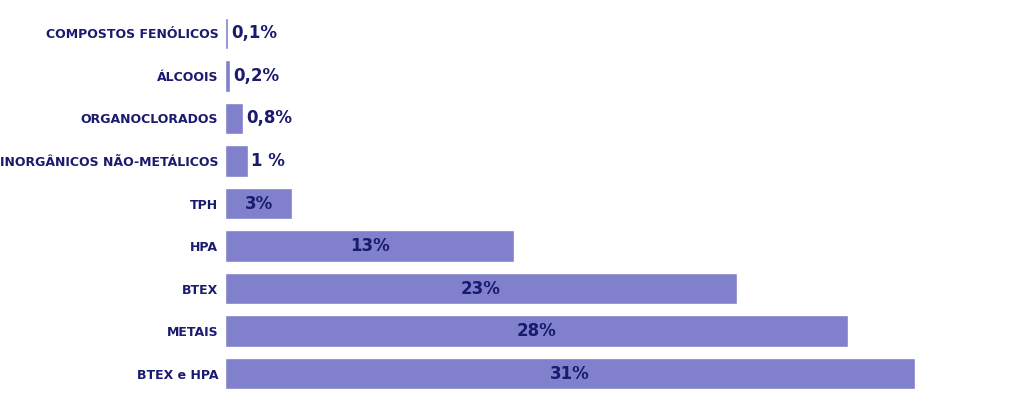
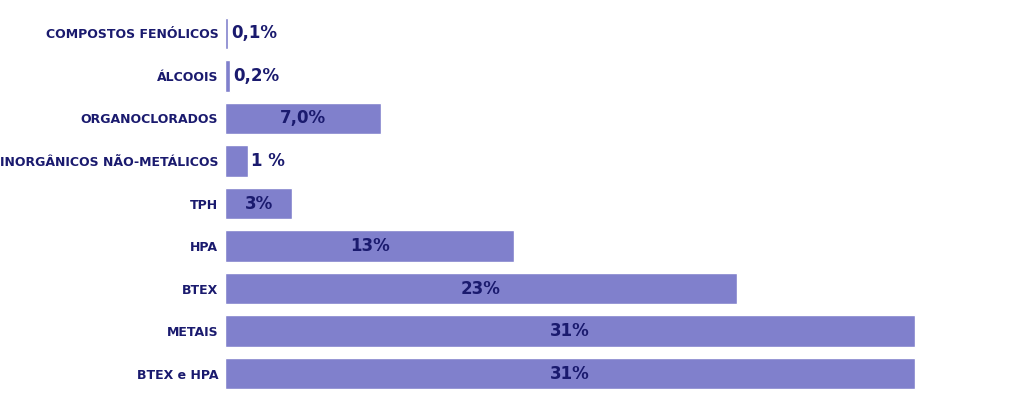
ORGANOCLORADOS: 0,8% -> 7,0%
METAIS: 28% -> 31%
